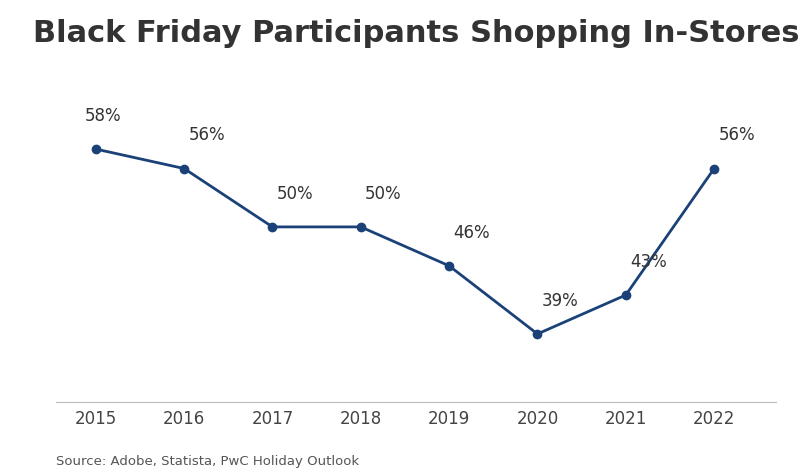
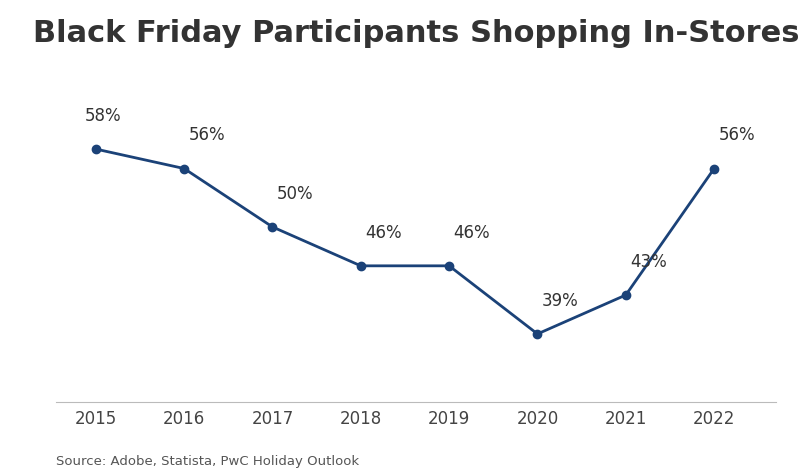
2018: 50% -> 46%
